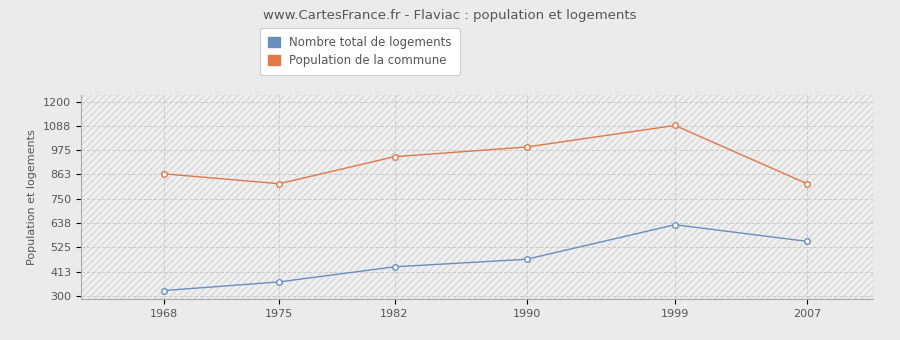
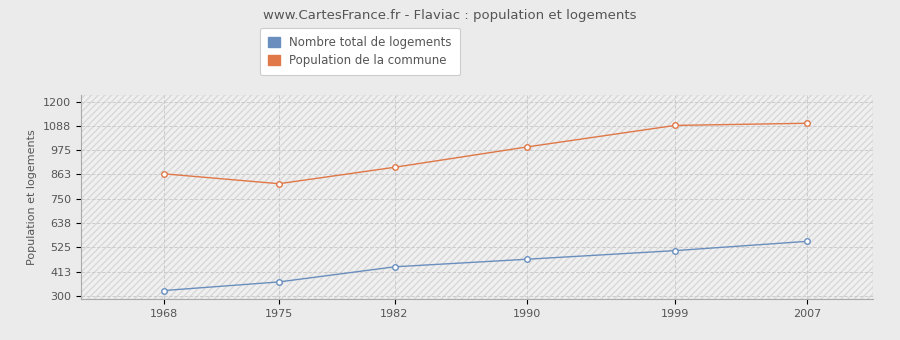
Population de la commune/1982: 945 -> 896
Nombre total de logements/1999: 630 -> 510
Population de la commune/2007: 820 -> 1100
